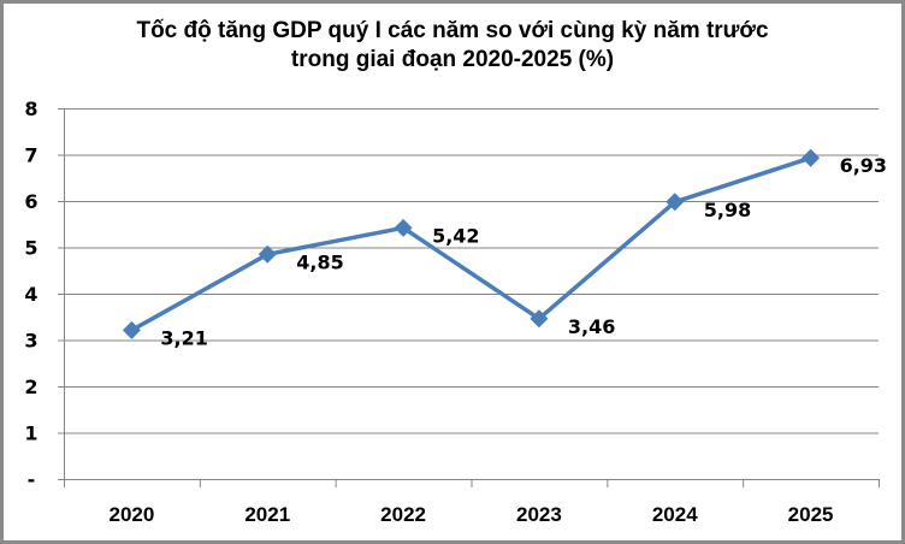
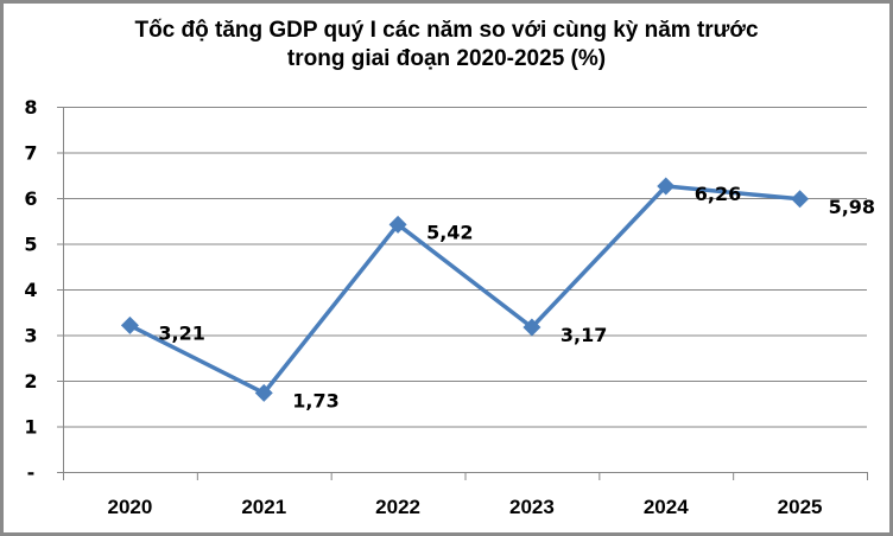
2021: 4,85 -> 1,73
2023: 3,46 -> 3,17
2024: 5,98 -> 6,26
2025: 6,93 -> 5,98
